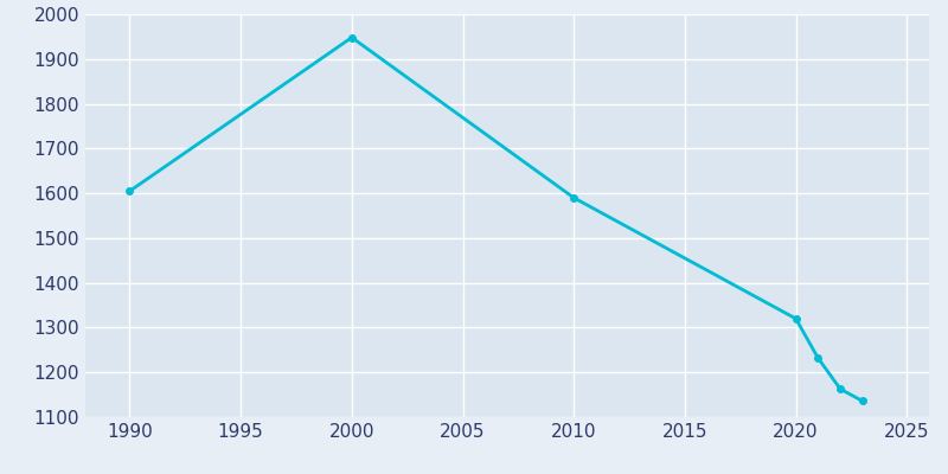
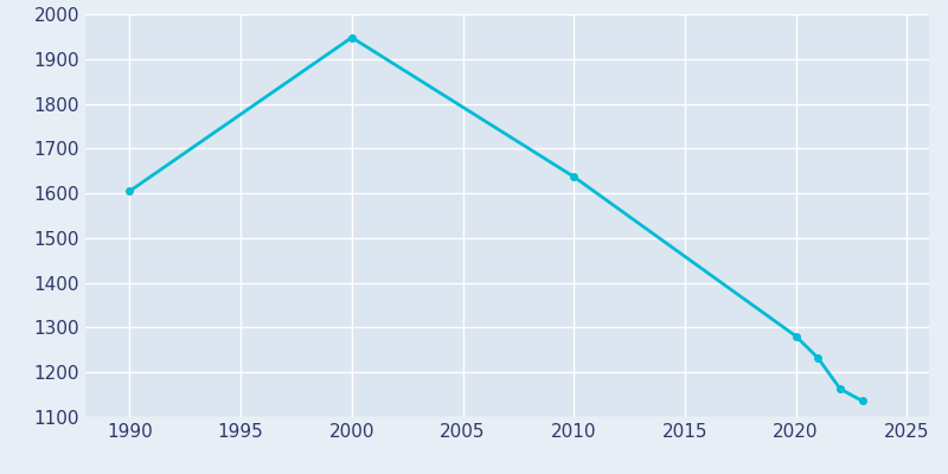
2010: 1590 -> 1637
2020: 1320 -> 1281
